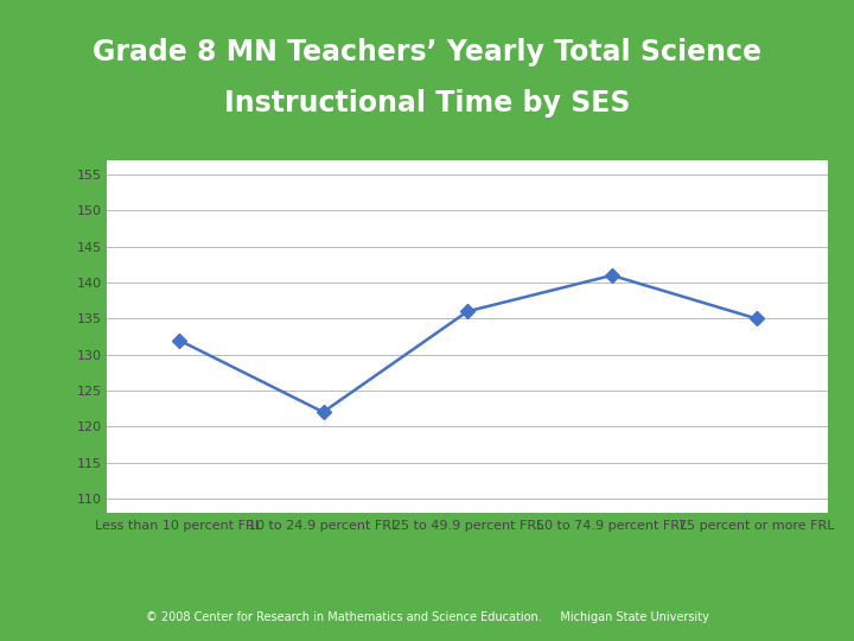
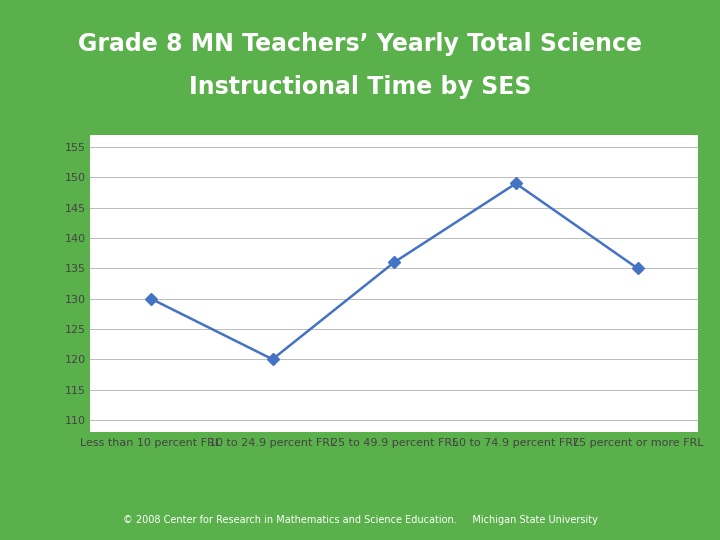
Less than 10 percent FRL: 132 -> 130
10 to 24.9 percent FRL: 122 -> 120
50 to 74.9 percent FRL: 141 -> 149
